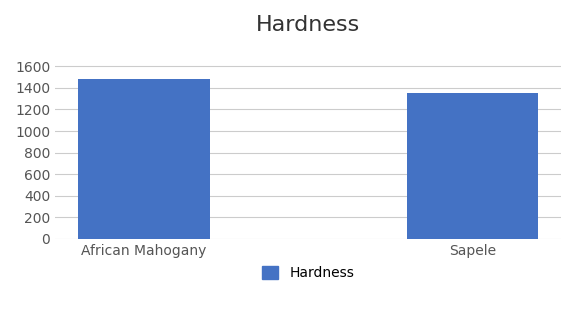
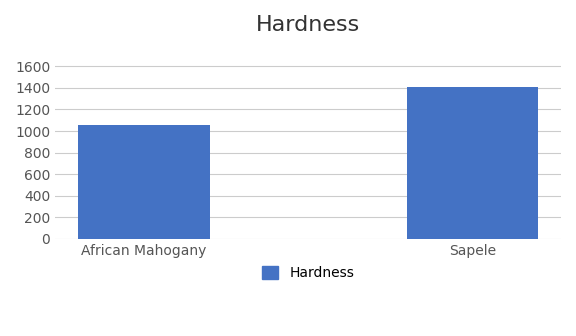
African Mahogany: 1480 -> 1060
Sapele: 1350 -> 1410
